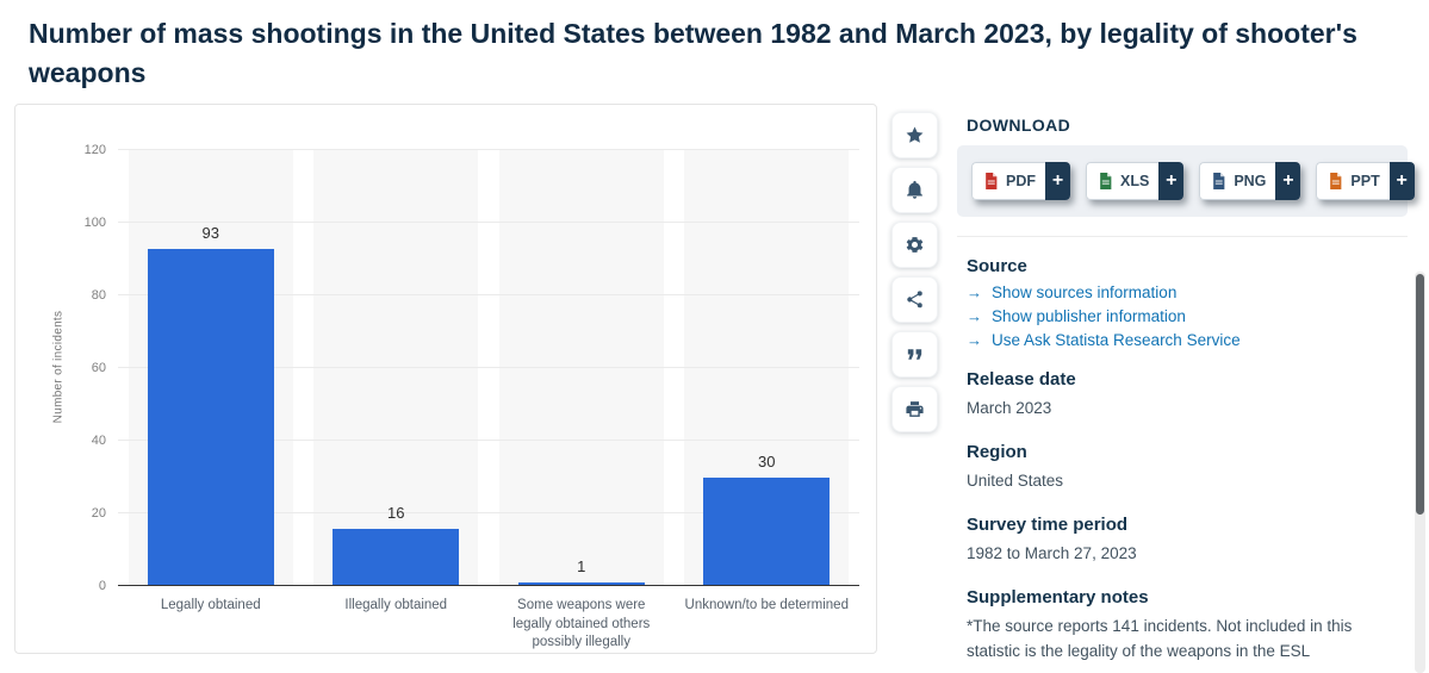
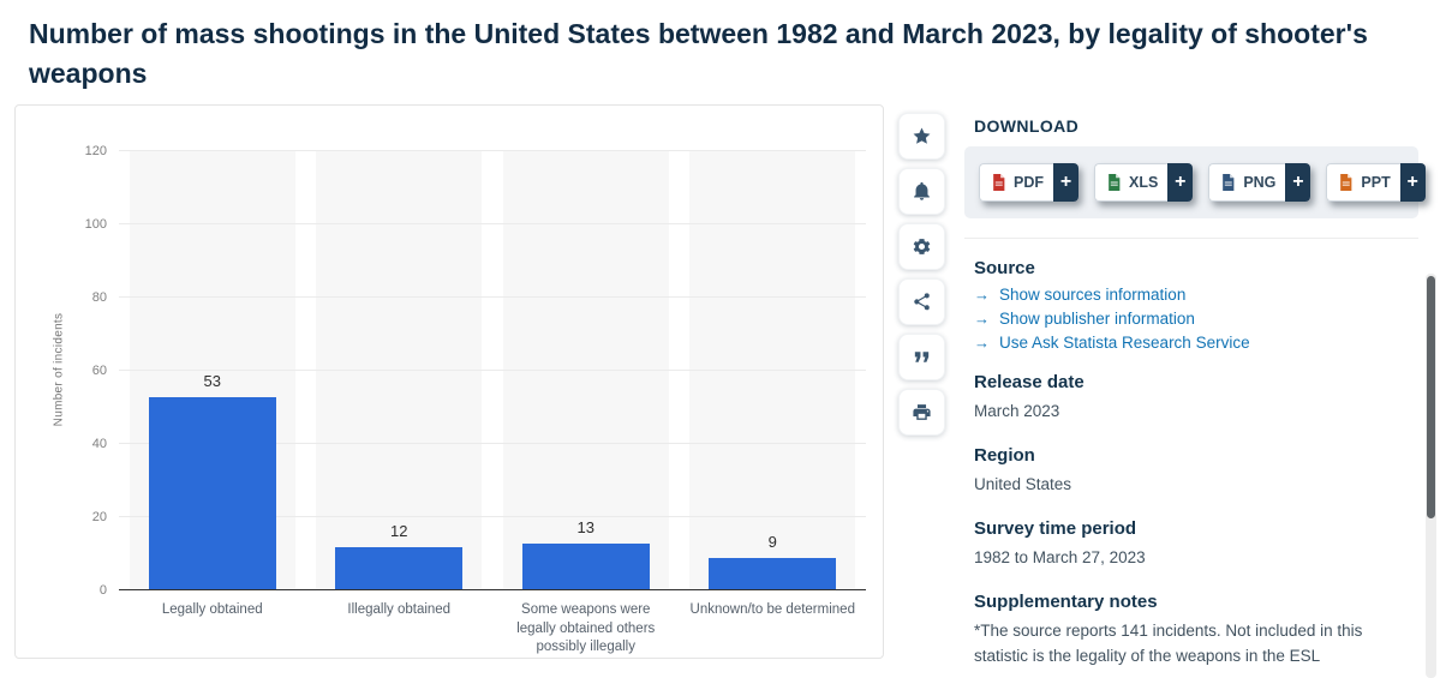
Legally obtained: 93 -> 53
Illegally obtained: 16 -> 12
Some weapons were legally obtained others possibly illegally: 1 -> 13
Unknown/to be determined: 30 -> 9
